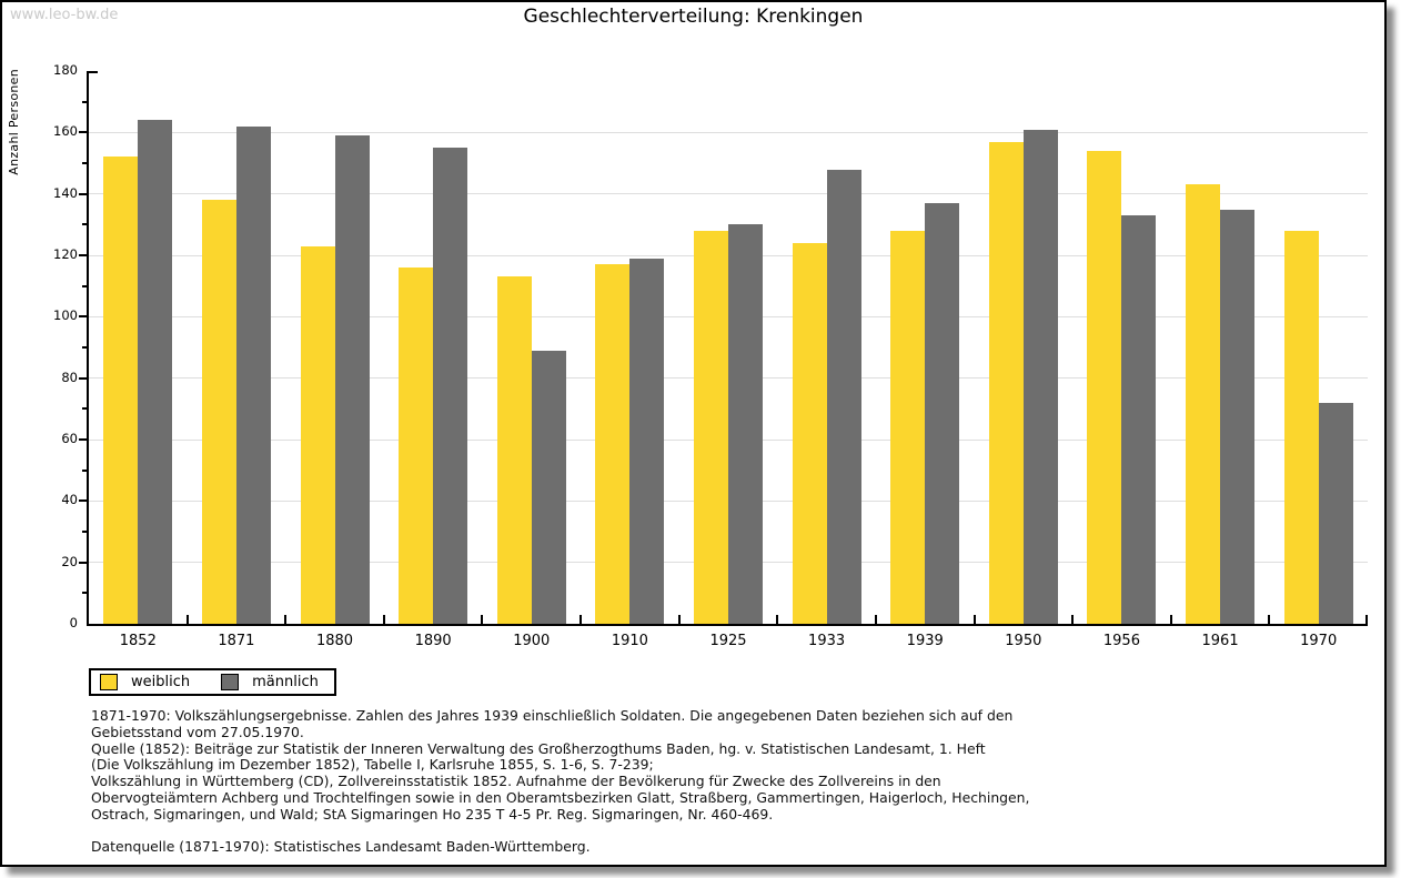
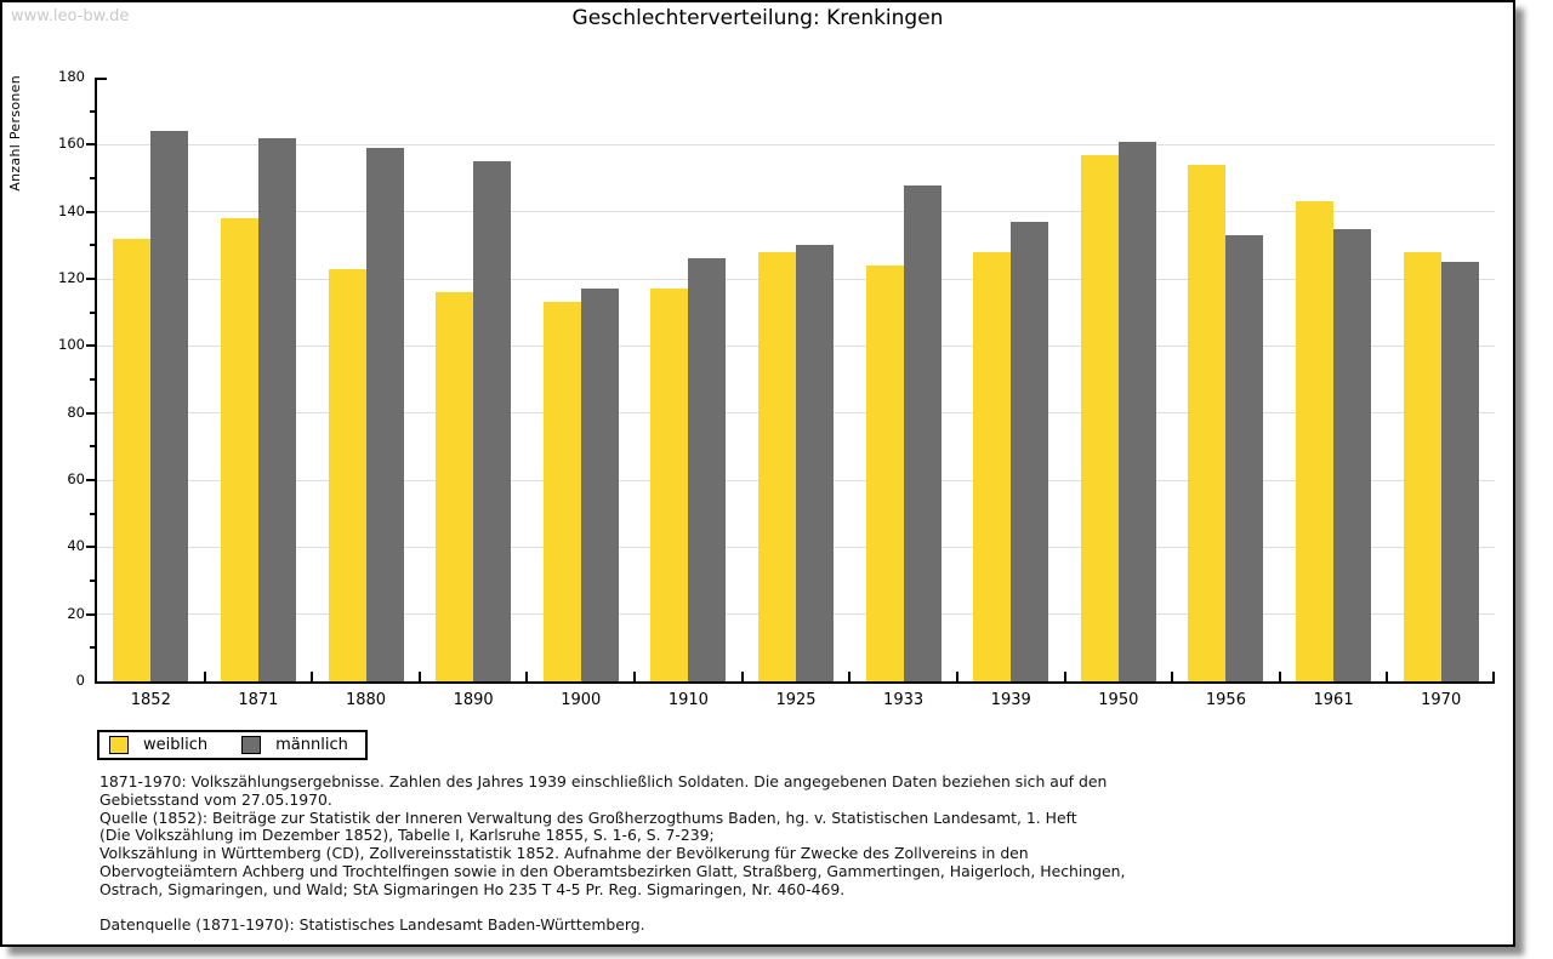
weiblich/1852: 152 -> 132
männlich/1900: 89 -> 117
männlich/1910: 119 -> 126
männlich/1970: 72 -> 125
